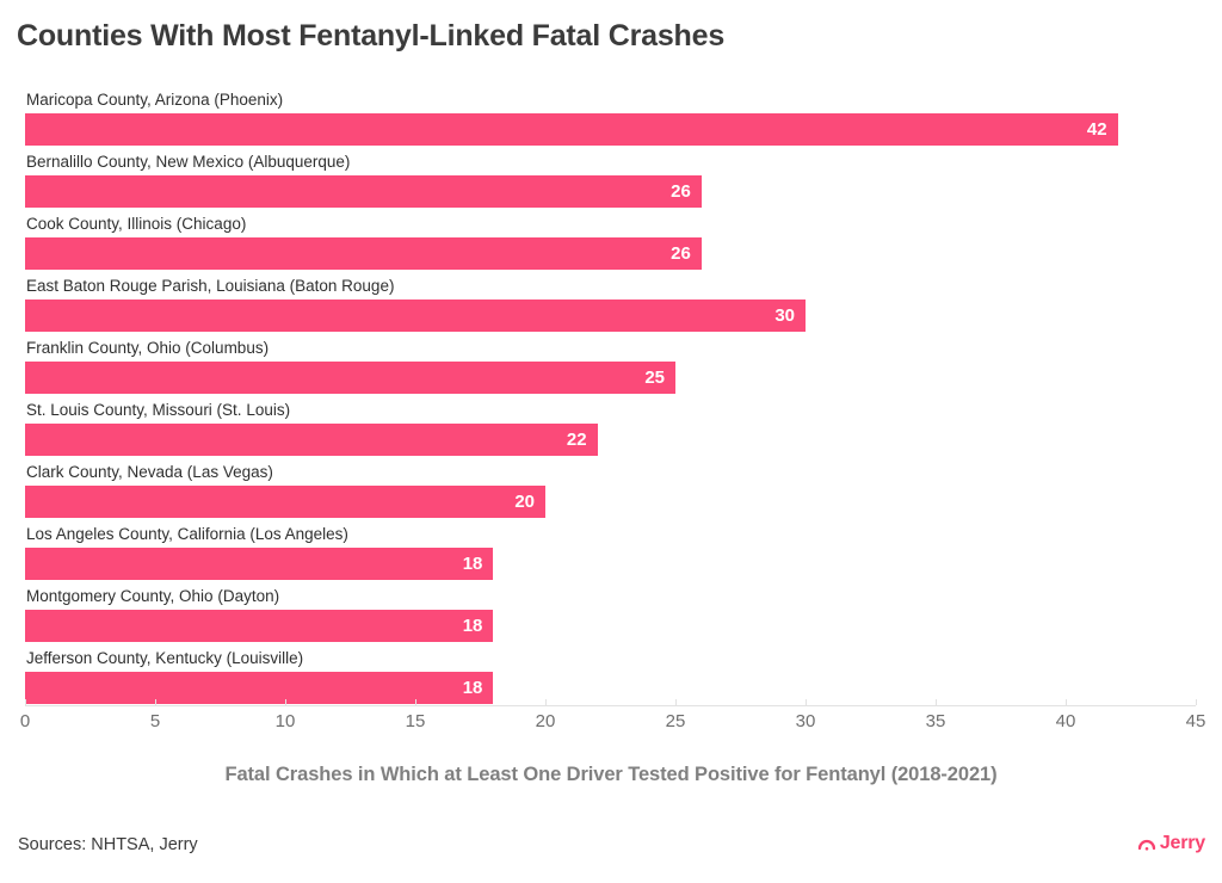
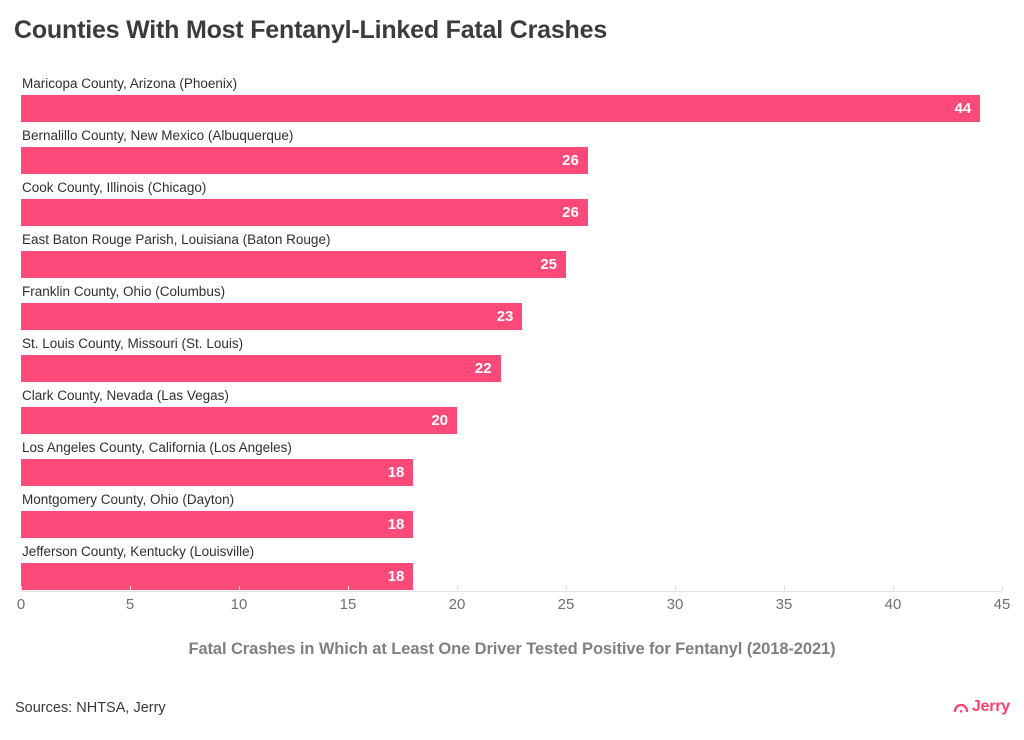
Maricopa County, Arizona (Phoenix): 42 -> 44
East Baton Rouge Parish, Louisiana (Baton Rouge): 30 -> 25
Franklin County, Ohio (Columbus): 25 -> 23
